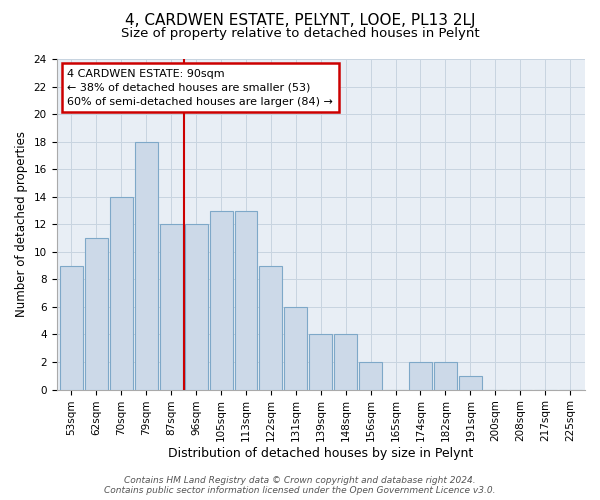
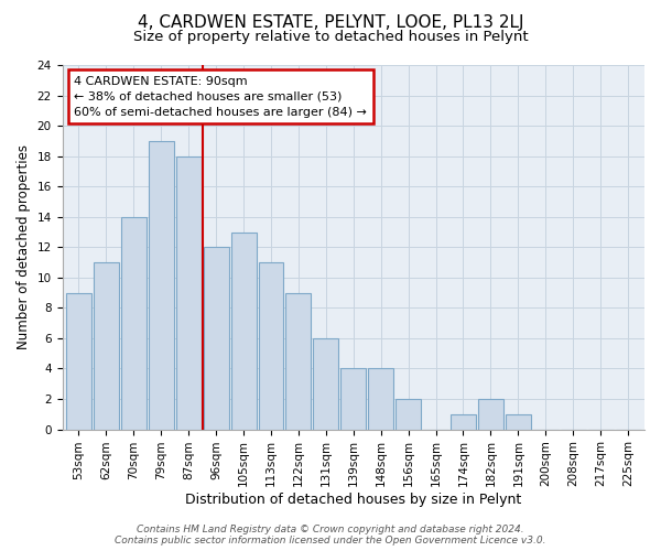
79sqm: 18 -> 19
87sqm: 12 -> 18
113sqm: 13 -> 11
174sqm: 2 -> 1
